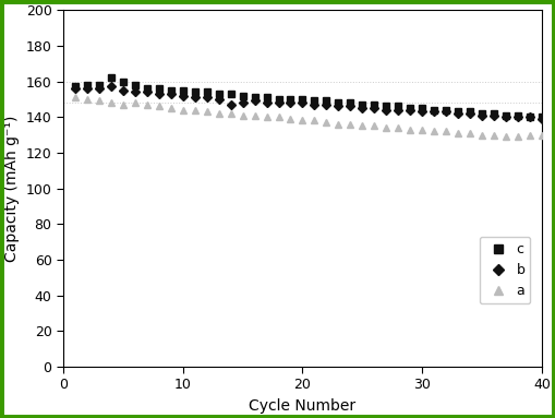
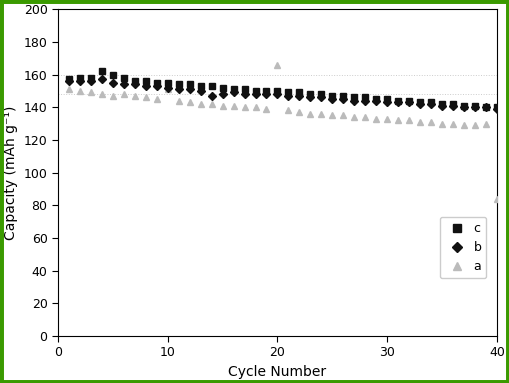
a/10: 144 -> 151
a/20: 138 -> 166
a/40: 130 -> 84
